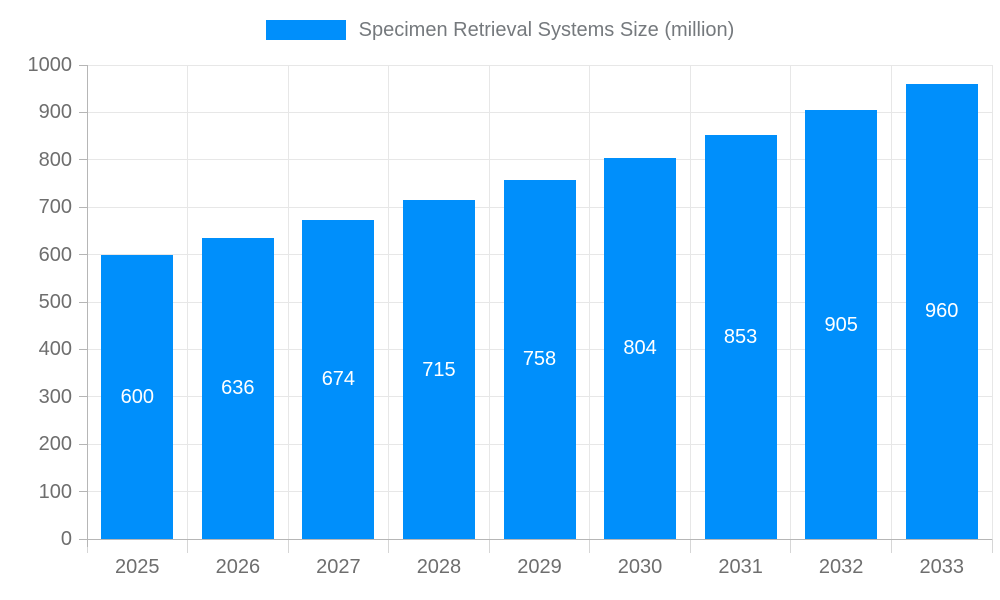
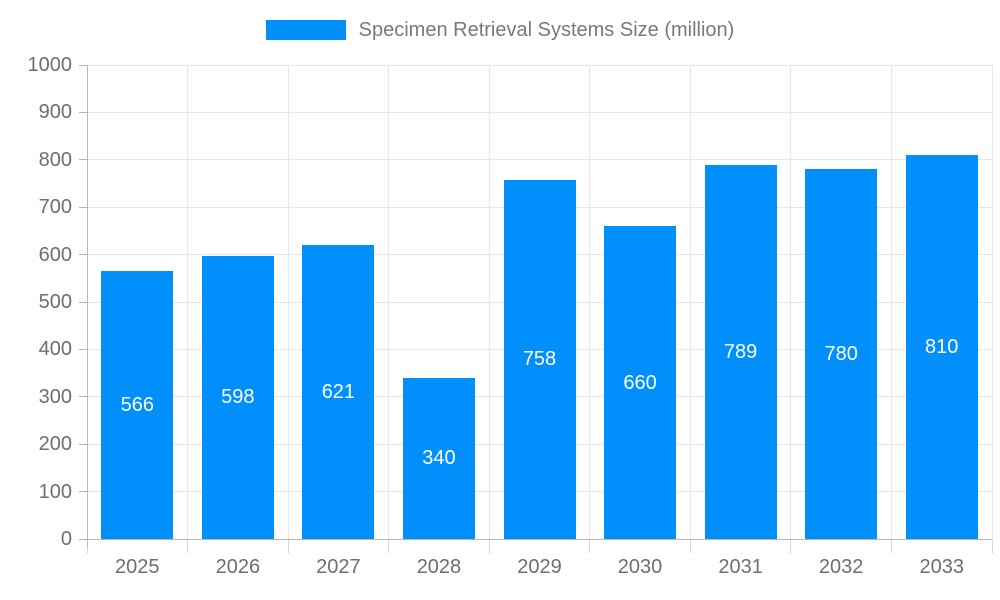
2025: 600 -> 566
2026: 636 -> 598
2027: 674 -> 621
2028: 715 -> 340
2030: 804 -> 660
2031: 853 -> 789
2032: 905 -> 780
2033: 960 -> 810
